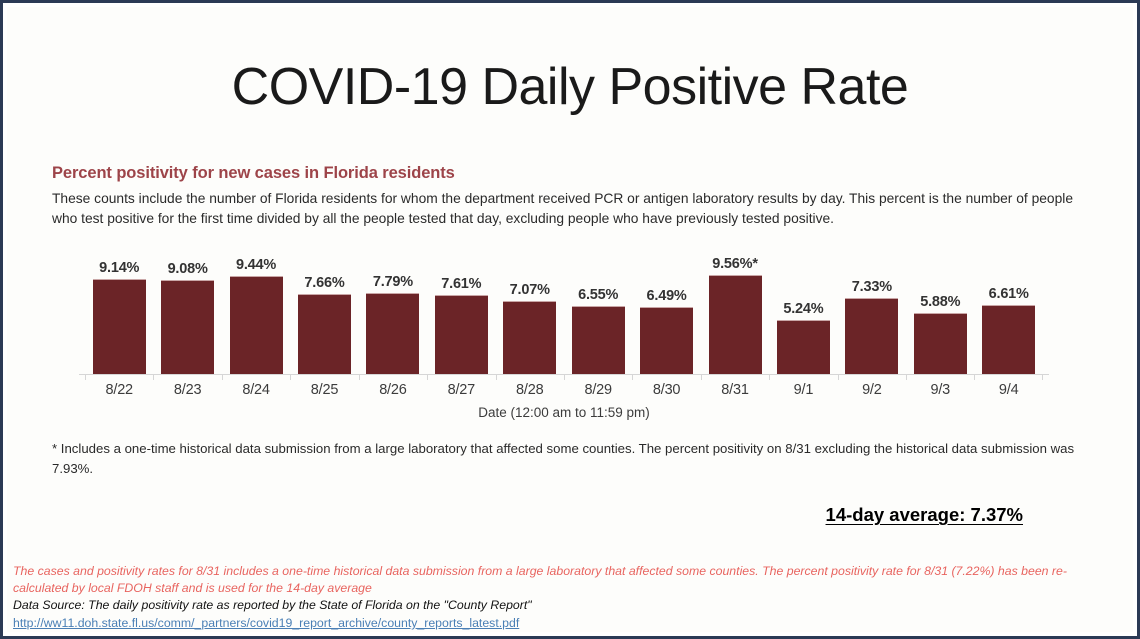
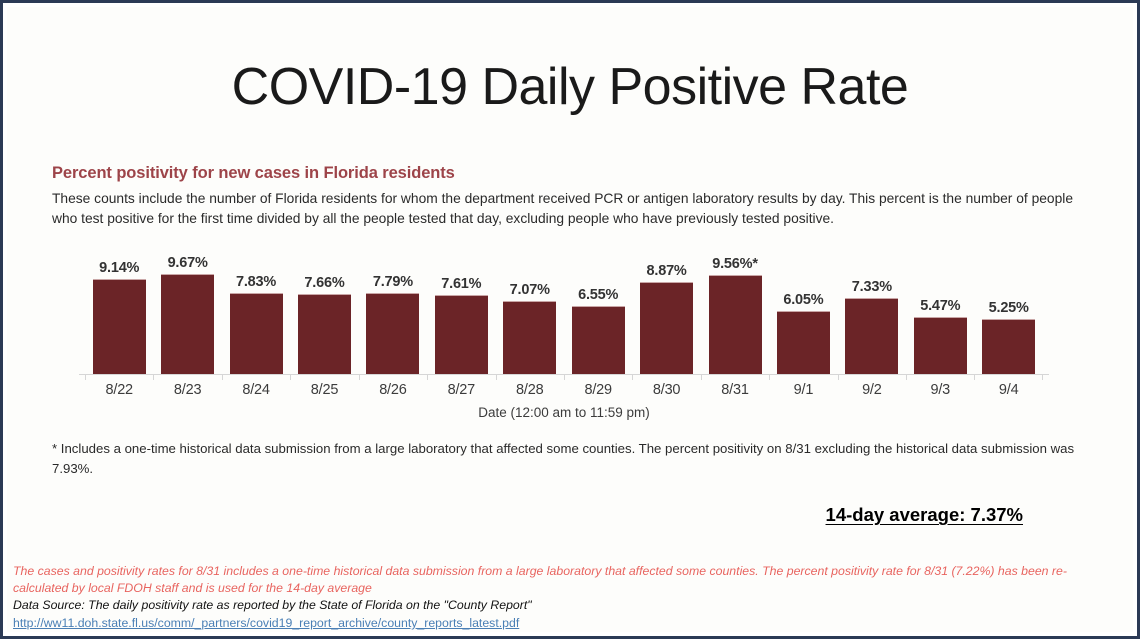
8/23: 9.08% -> 9.67%
8/24: 9.44% -> 7.83%
8/30: 6.49% -> 8.87%
9/1: 5.24% -> 6.05%
9/3: 5.88% -> 5.47%
9/4: 6.61% -> 5.25%
